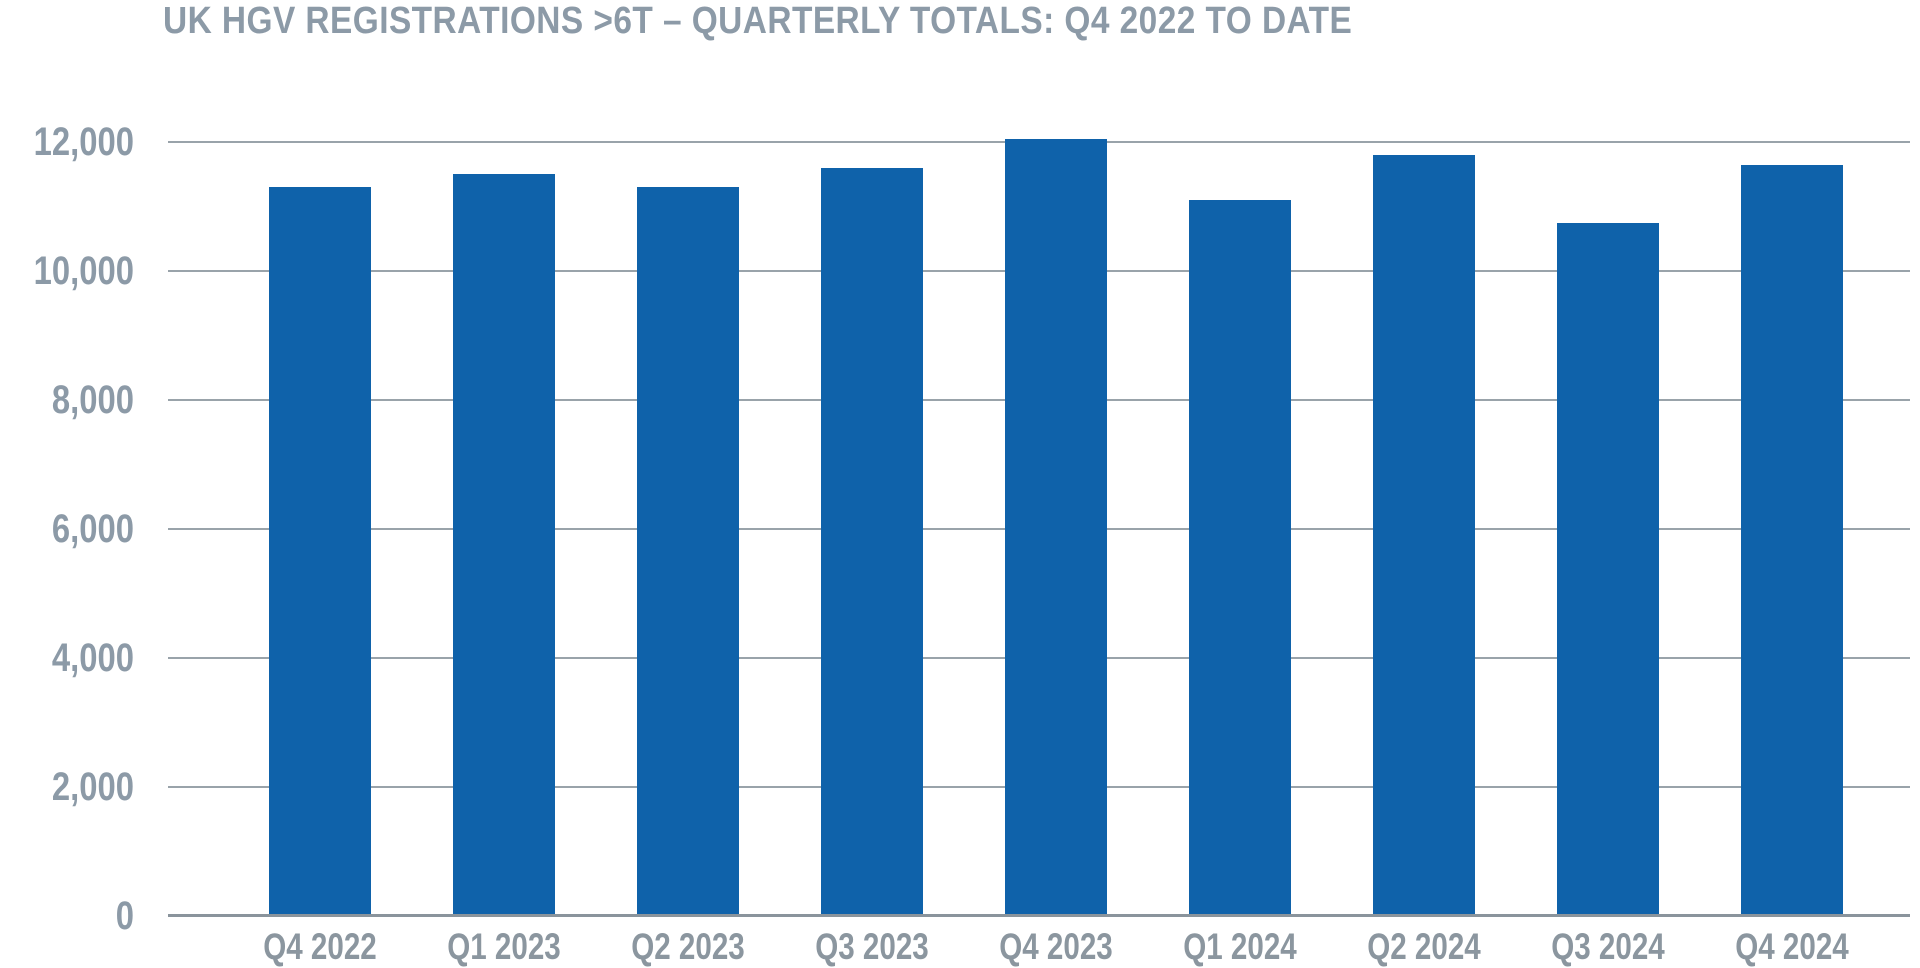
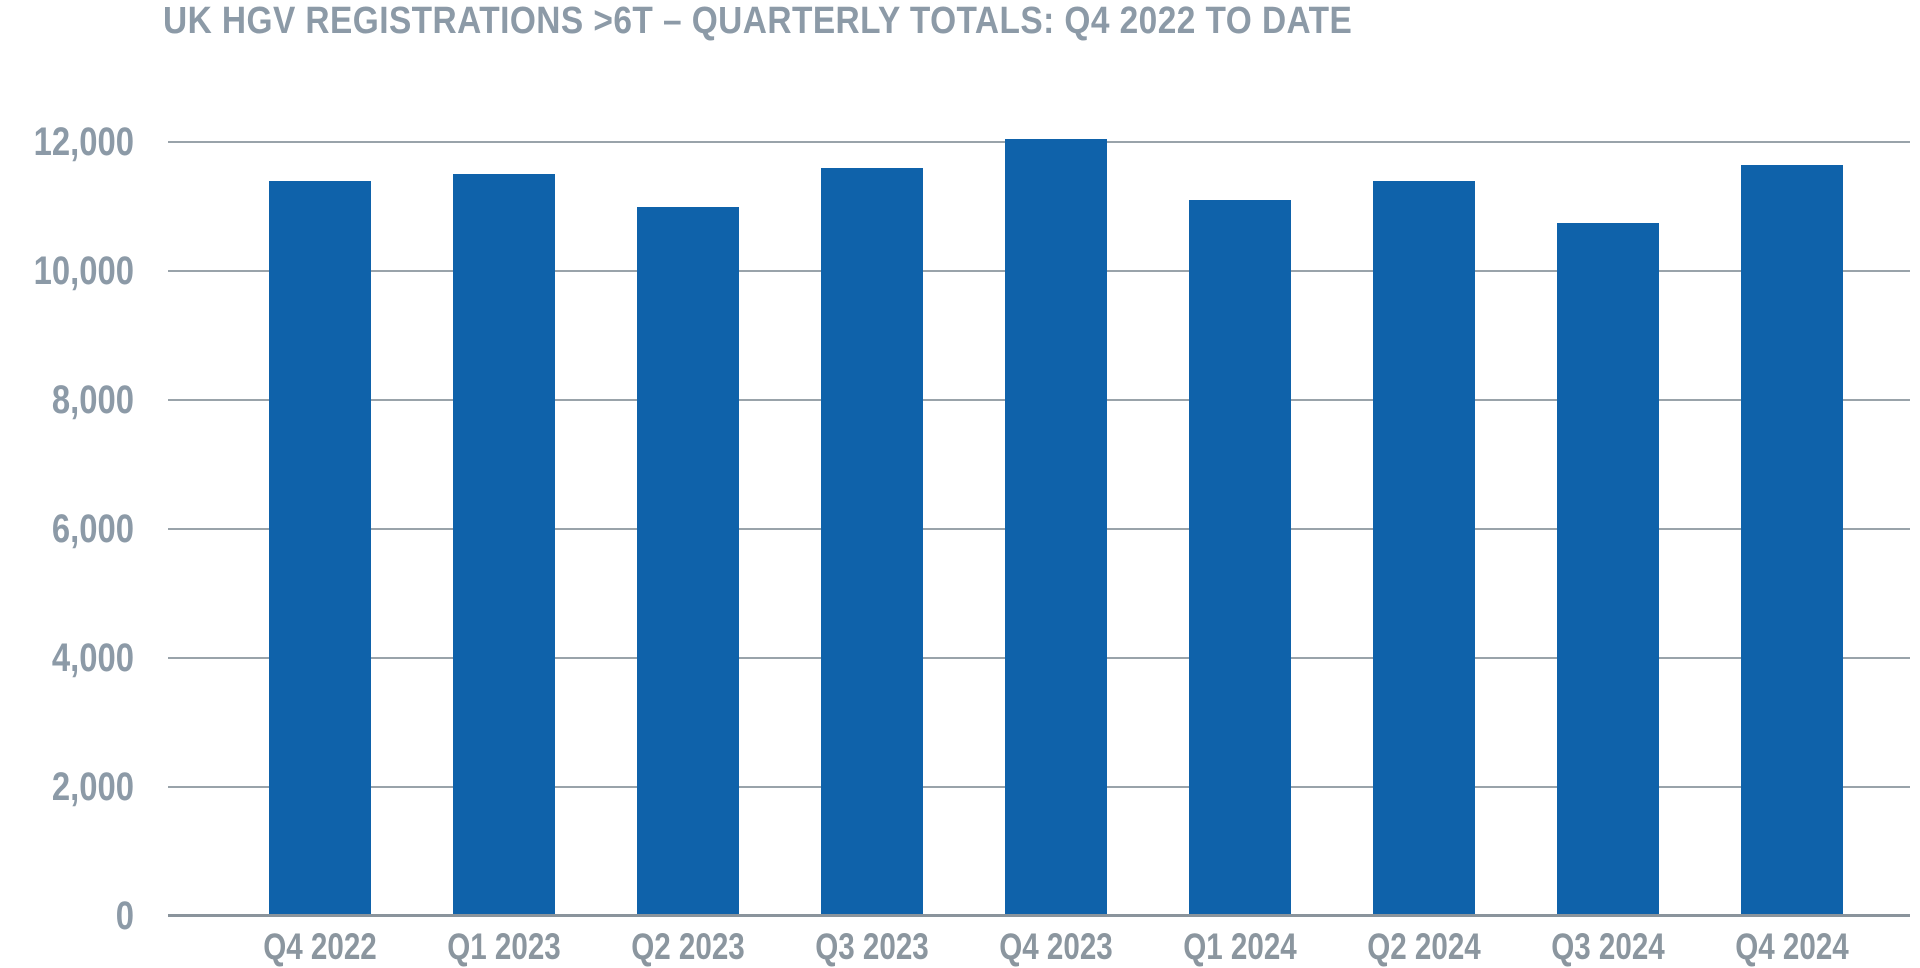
Q4 2022: 11300 -> 11400
Q2 2023: 11300 -> 11000
Q2 2024: 11800 -> 11400
